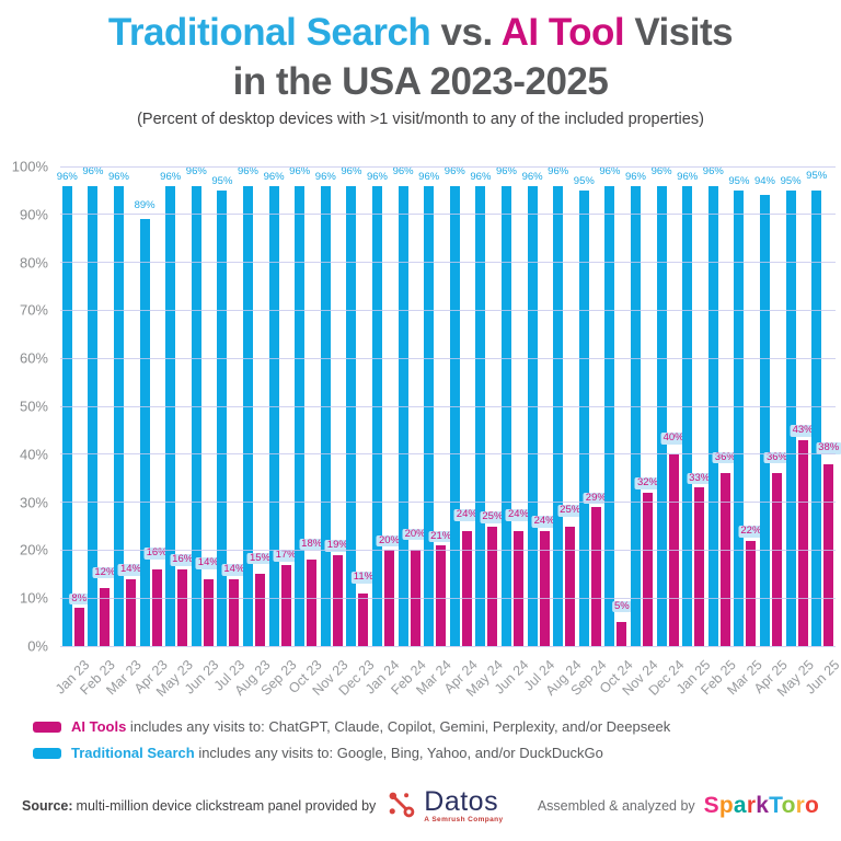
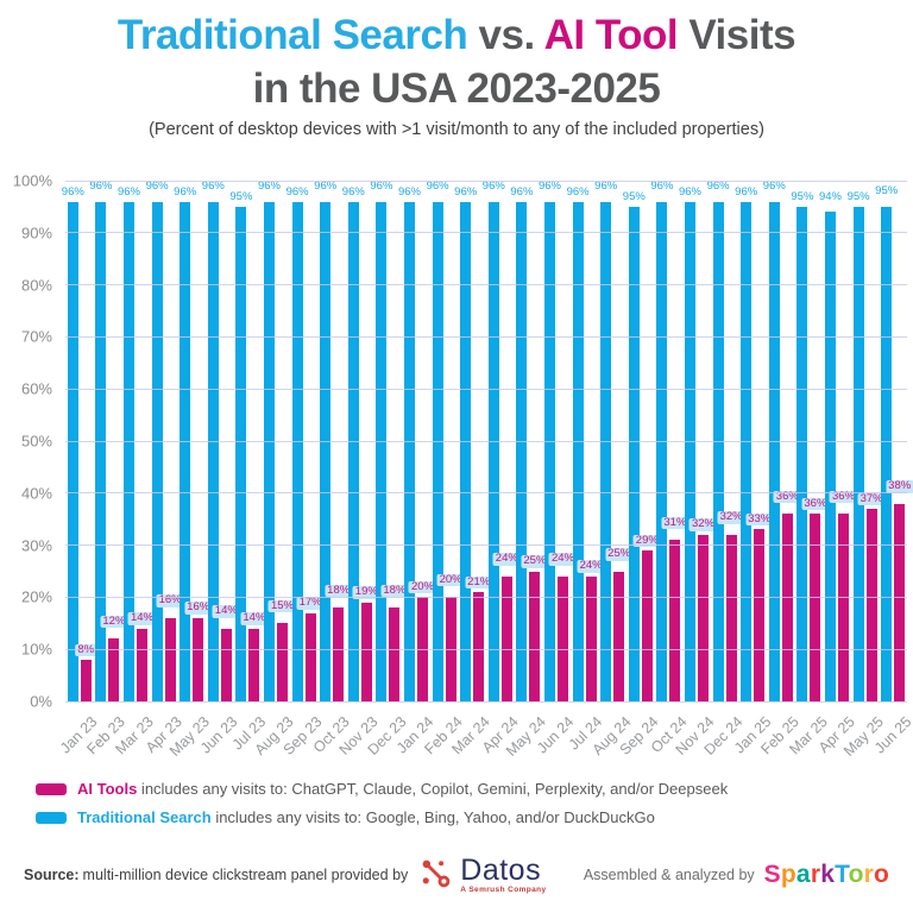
Traditional Search/Apr 23: 89% -> 96%
AI Tools/Dec 23: 11% -> 18%
AI Tools/Oct 24: 5% -> 31%
AI Tools/Dec 24: 40% -> 32%
AI Tools/Mar 25: 22% -> 36%
AI Tools/May 25: 43% -> 37%
